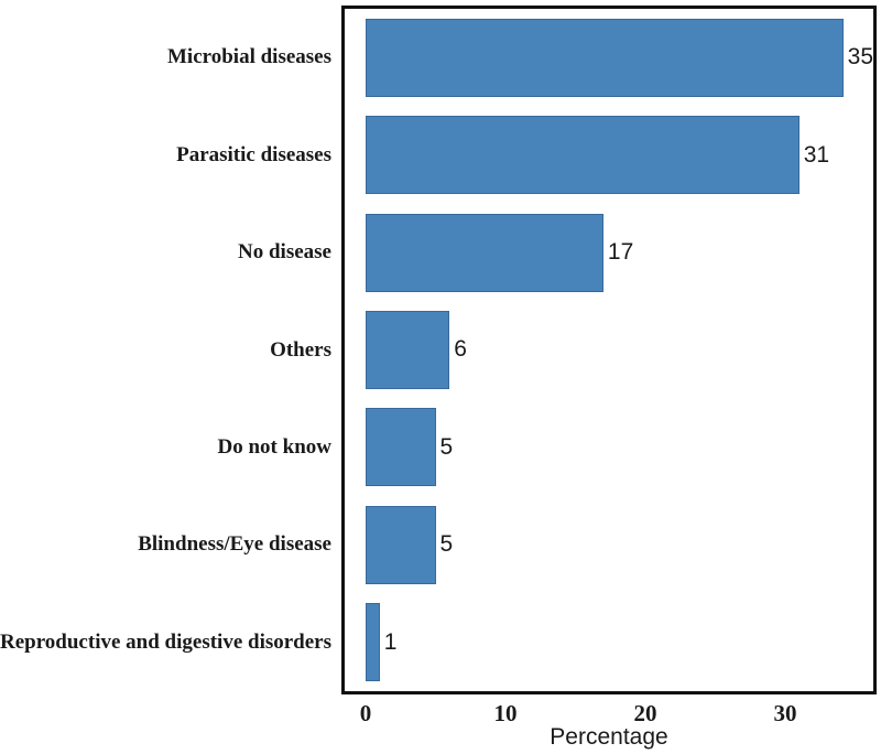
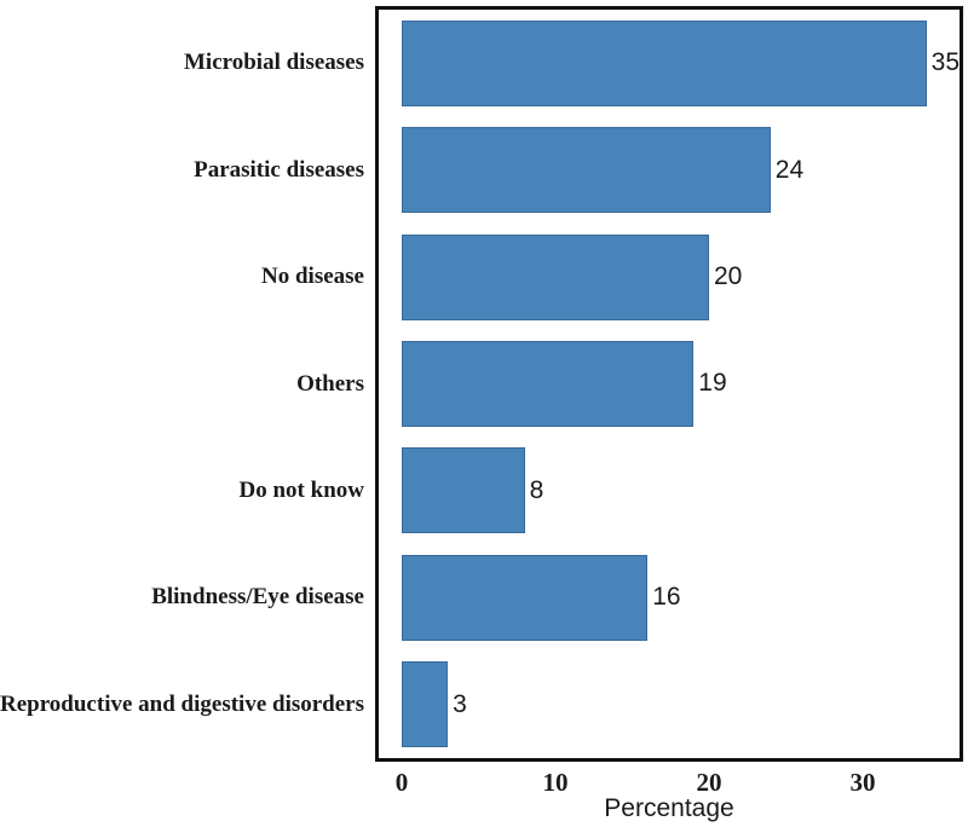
Parasitic diseases: 31 -> 24
No disease: 17 -> 20
Others: 6 -> 19
Do not know: 5 -> 8
Blindness/Eye disease: 5 -> 16
Reproductive and digestive disorders: 1 -> 3
